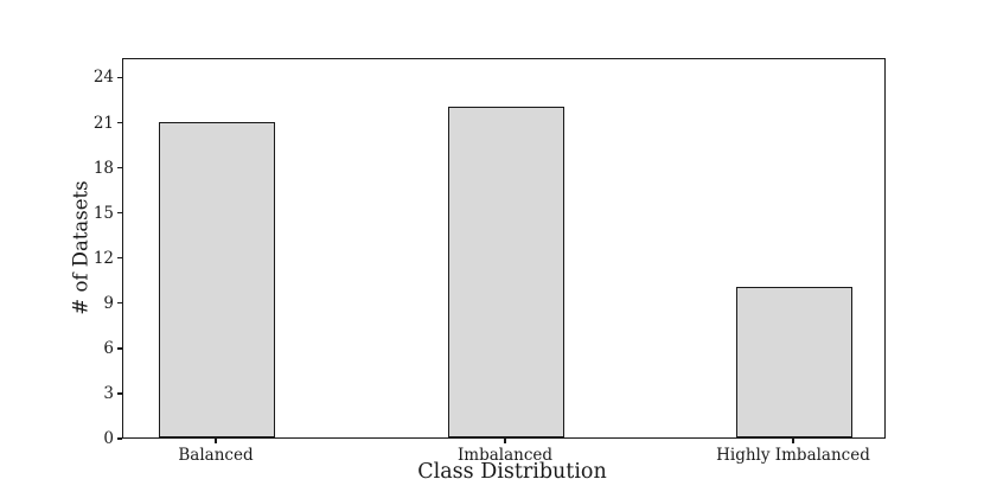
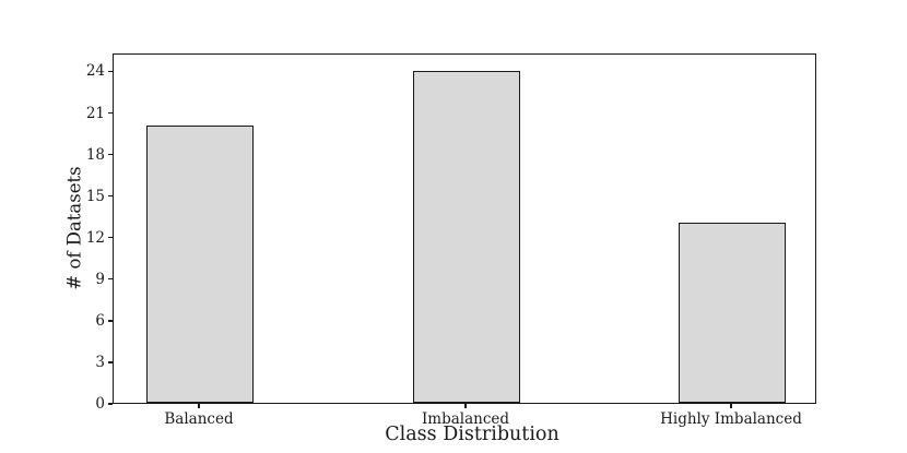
Balanced: 21 -> 20
Imbalanced: 22 -> 24
Highly Imbalanced: 10 -> 13
